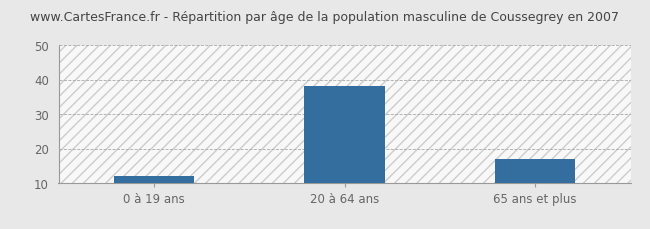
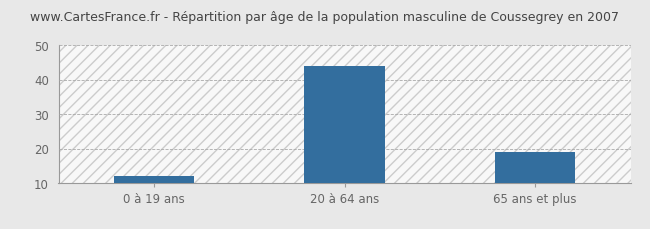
20 à 64 ans: 38 -> 44
65 ans et plus: 17 -> 19
